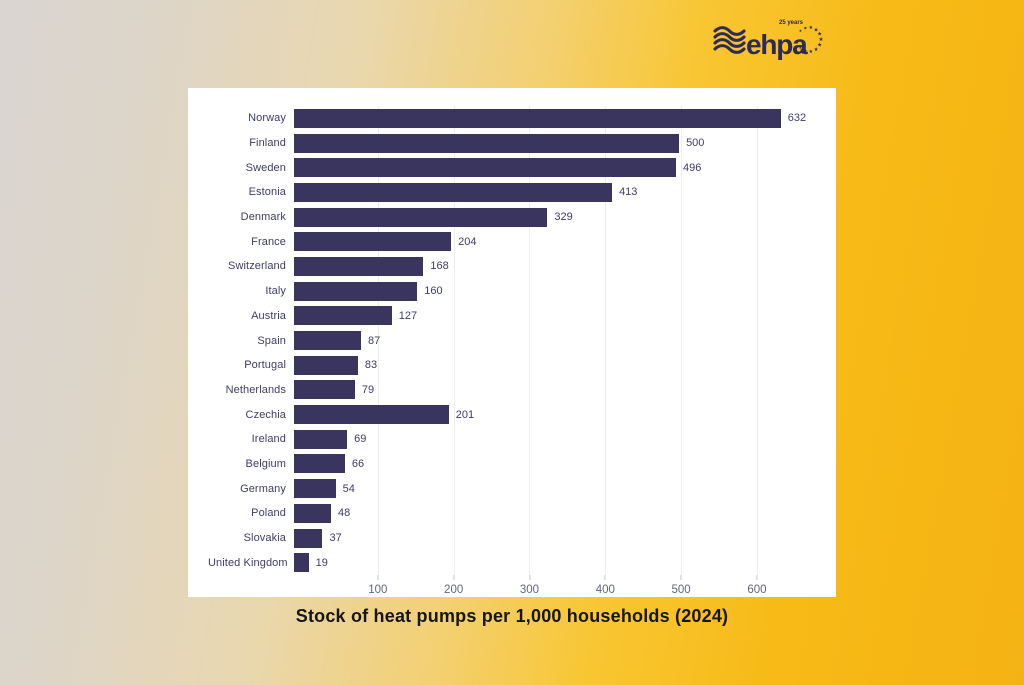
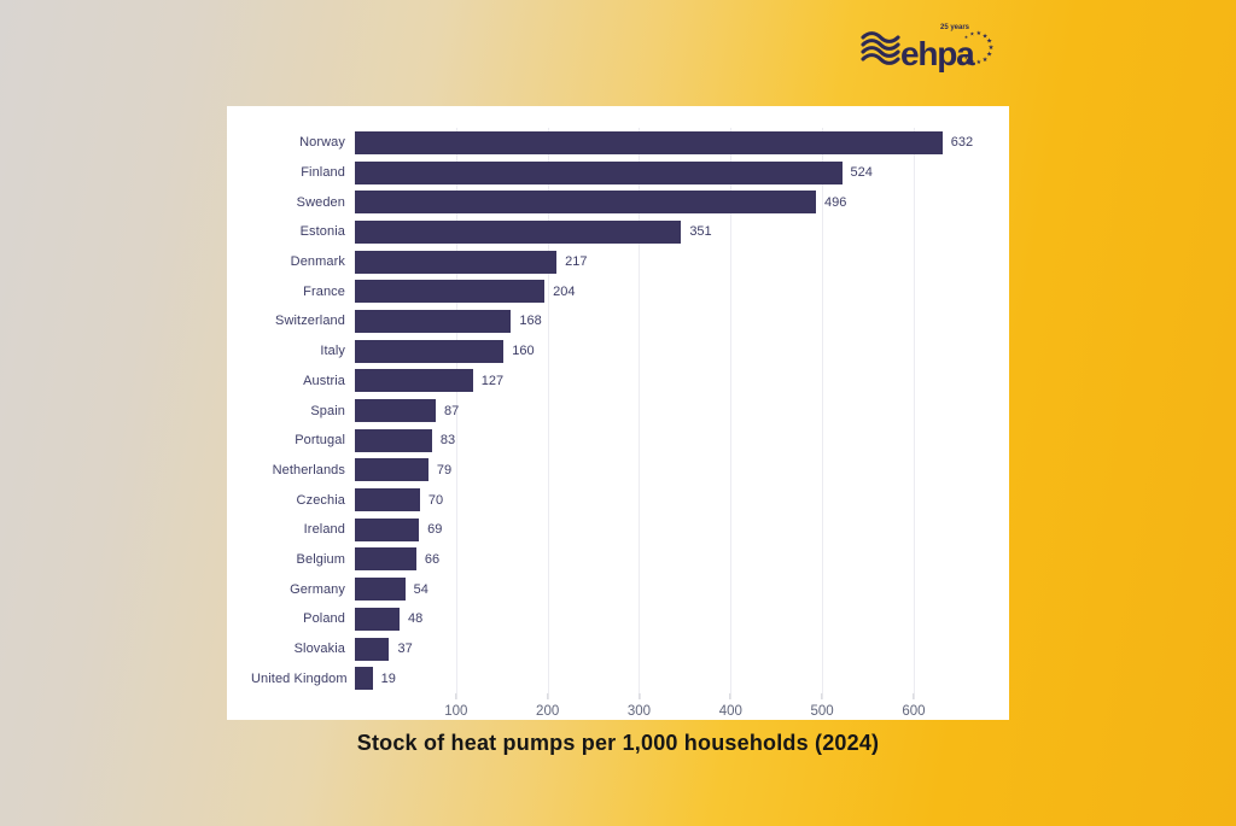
Finland: 500 -> 524
Estonia: 413 -> 351
Denmark: 329 -> 217
Czechia: 201 -> 70
